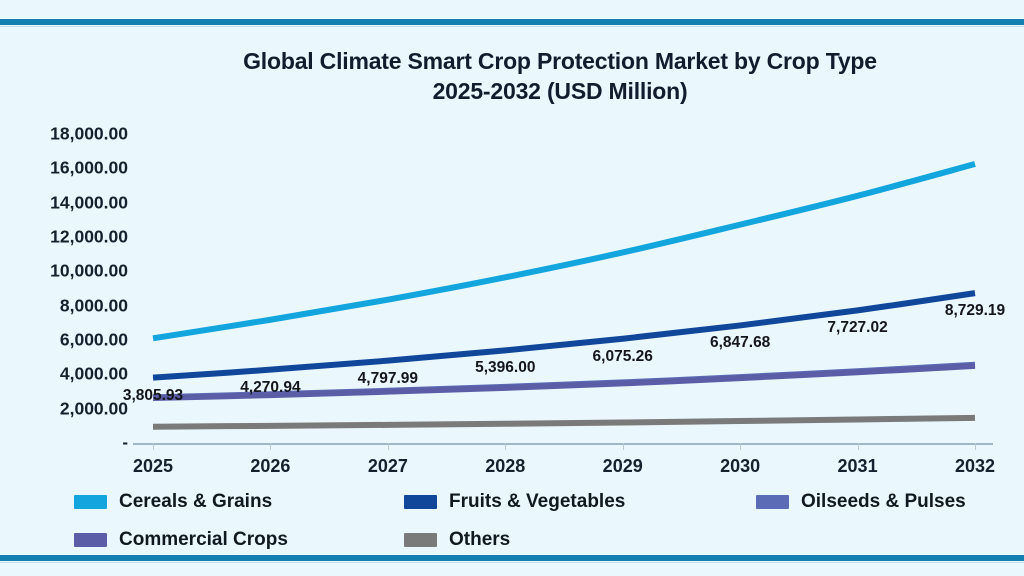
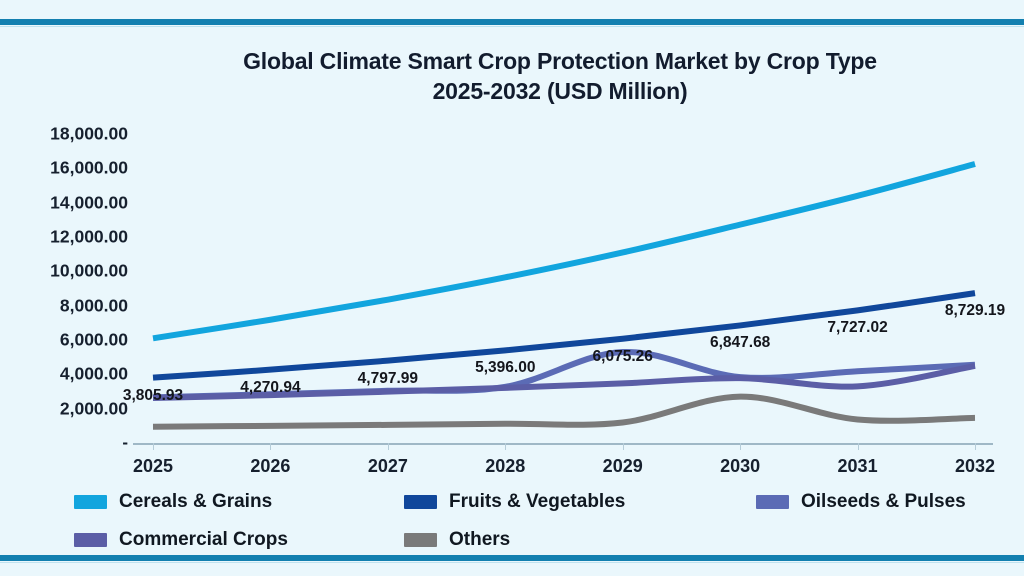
Oilseeds & Pulses/2029: 3500 -> 5300
Others/2030: 1300 -> 2700
Commercial Crops/2031: 4100 -> 3300
